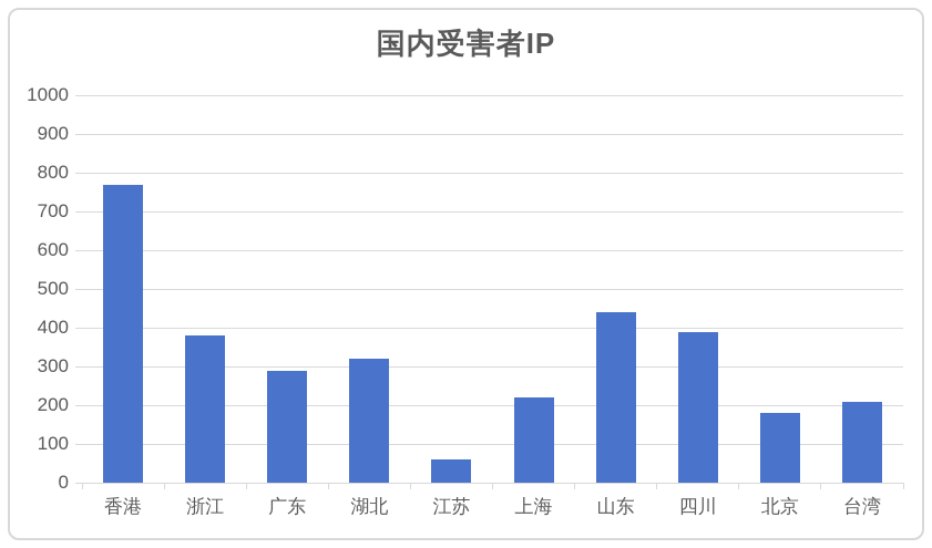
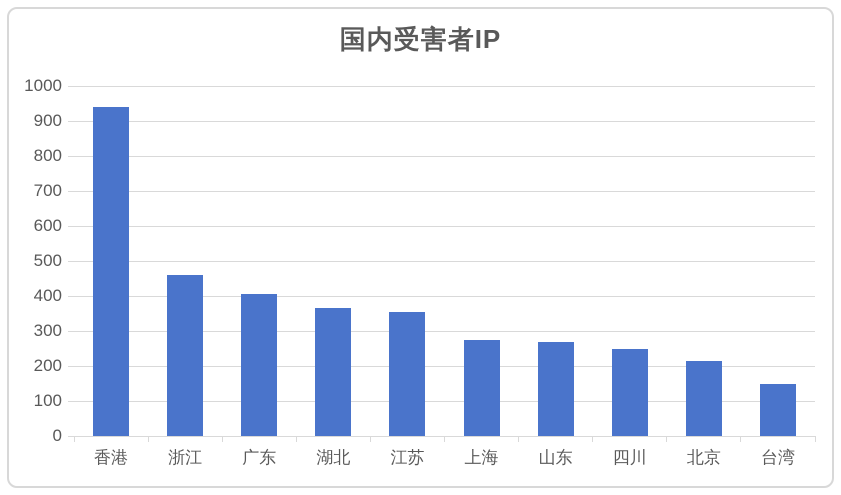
香港: 770 -> 940
浙江: 380 -> 460
广东: 290 -> 400
湖北: 320 -> 370
江苏: 60 -> 350
上海: 220 -> 270
山东: 440 -> 270
四川: 390 -> 250
北京: 180 -> 220
台湾: 210 -> 150
